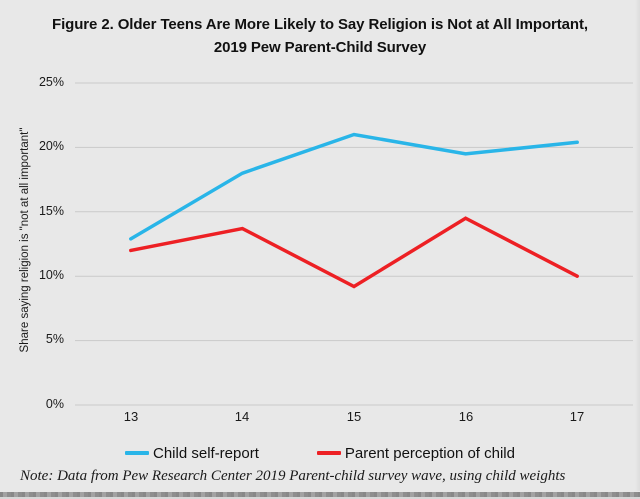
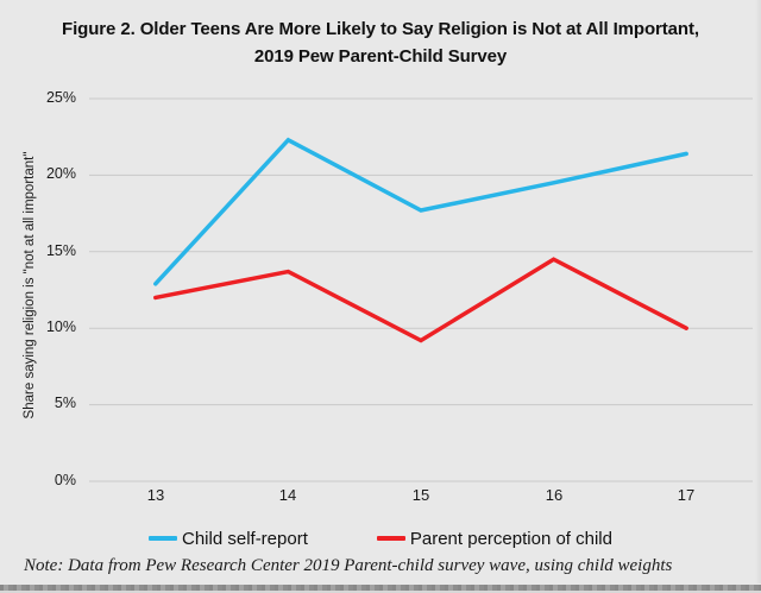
Child self-report/14: 18.0% -> 22.3%
Child self-report/15: 21.0% -> 17.7%
Child self-report/17: 20.4% -> 21.4%
